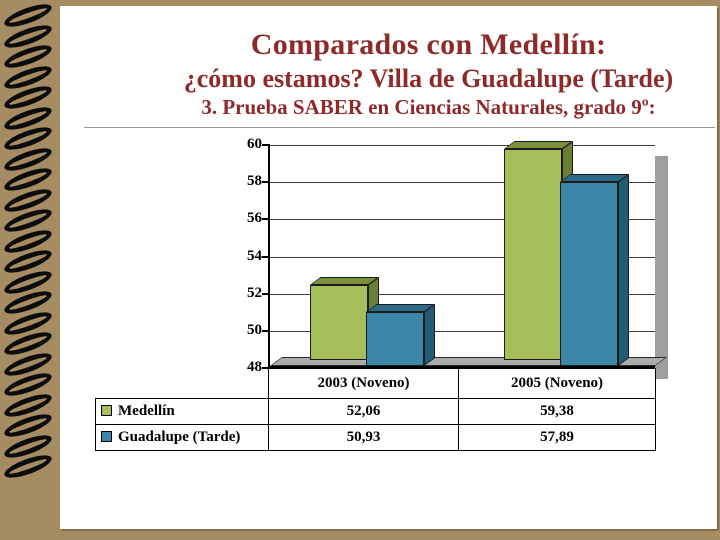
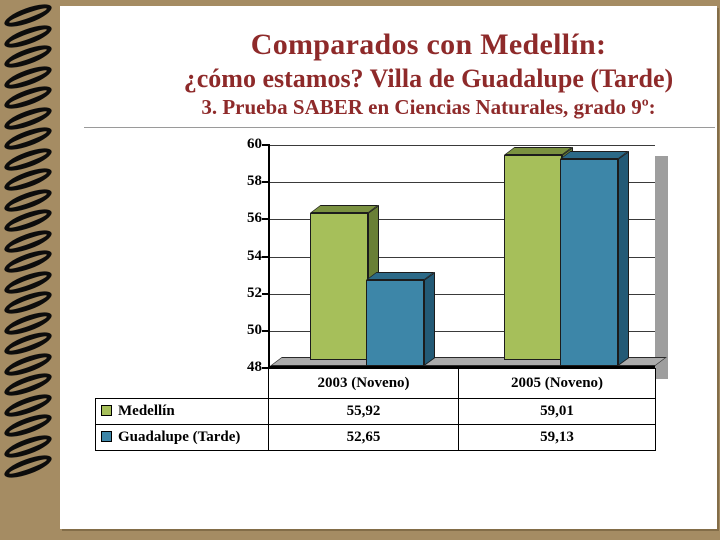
Medellín/2003 (Noveno): 52,06 -> 55,92
Guadalupe (Tarde)/2003 (Noveno): 50,93 -> 52,65
Medellín/2005 (Noveno): 59,38 -> 59,01
Guadalupe (Tarde)/2005 (Noveno): 57,89 -> 59,13
